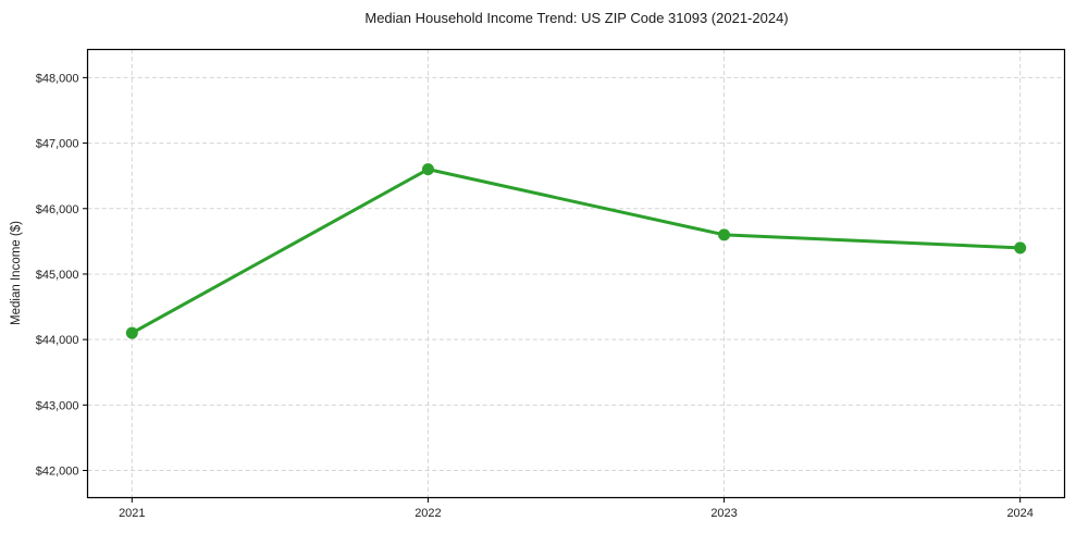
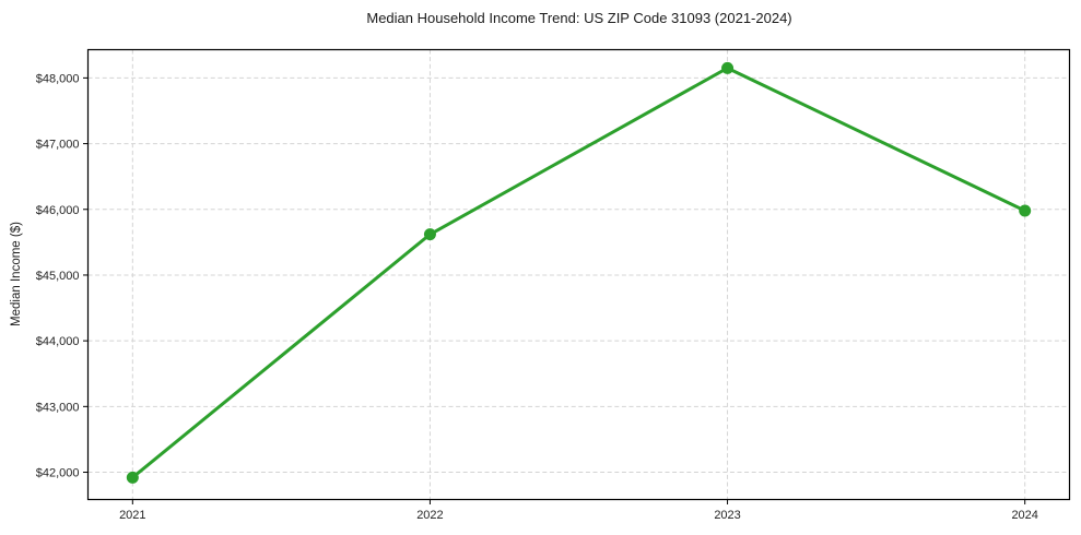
2021: $44100 -> $41900
2022: $46600 -> $45600
2023: $45600 -> $48200
2024: $45400 -> $46000
